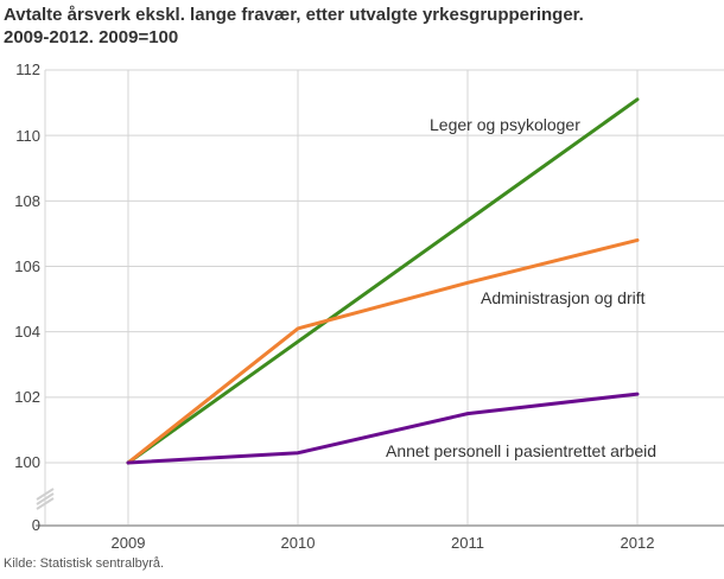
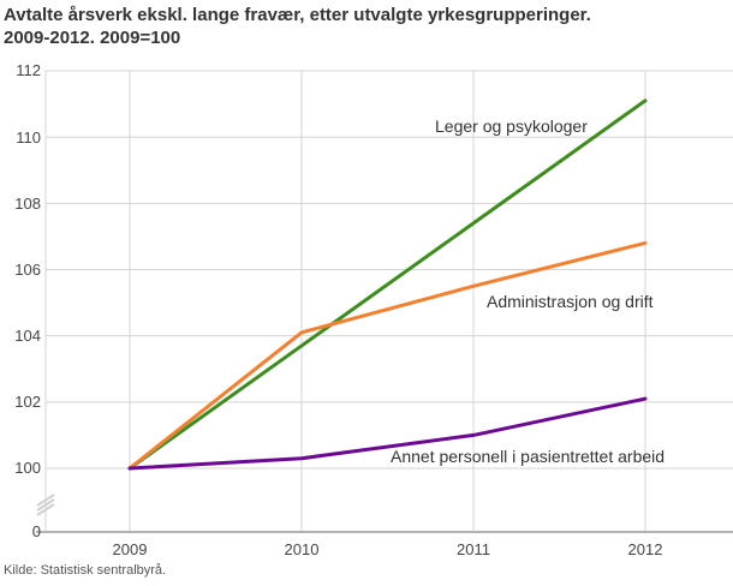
Annet personell i pasientrettet arbeid/2011: 101.5 -> 101.0
